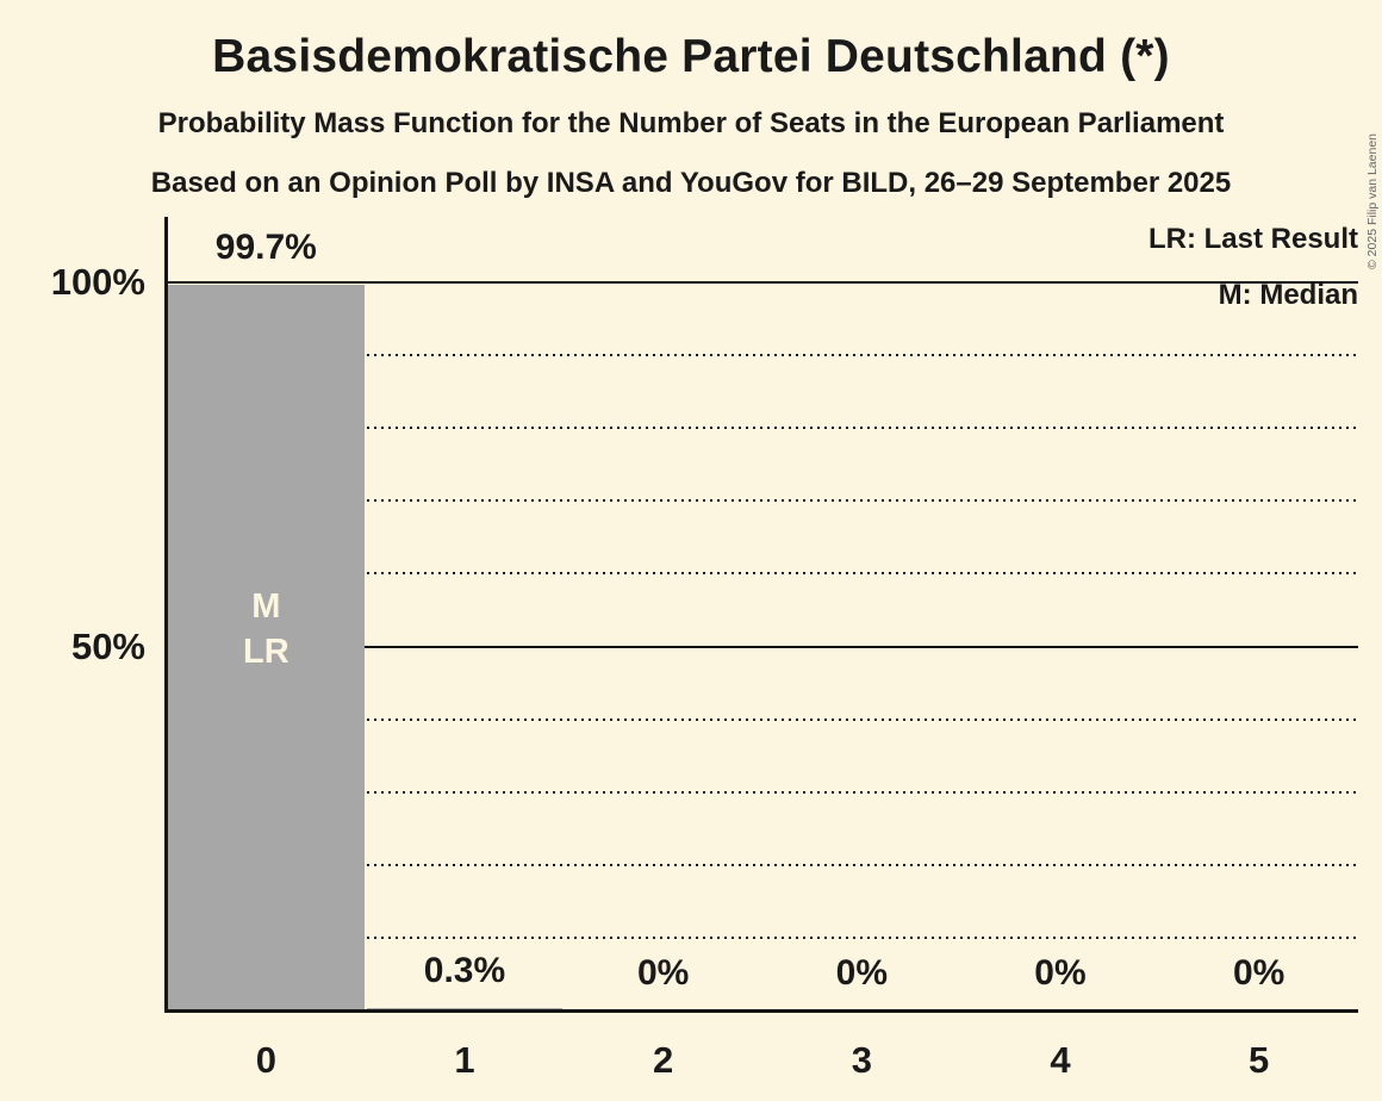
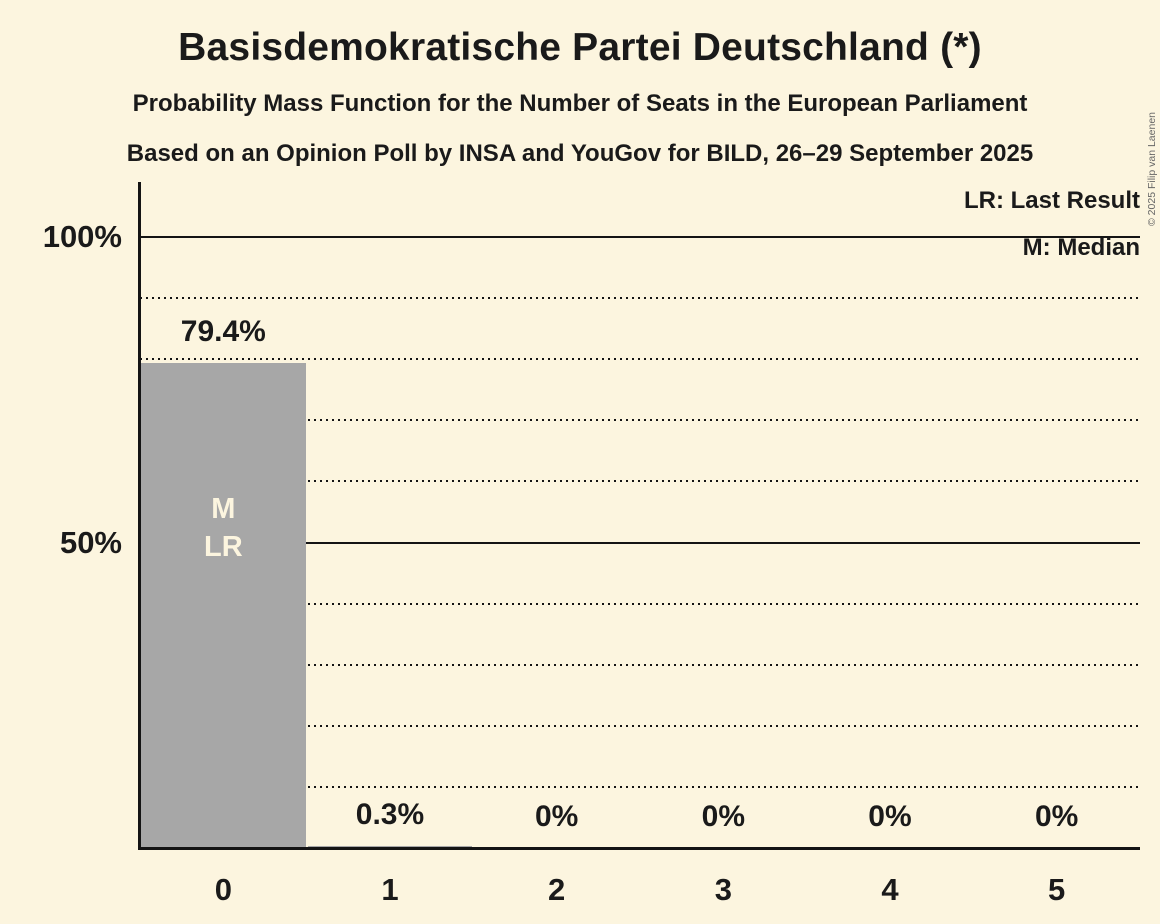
0: 99.7% -> 79.4%
